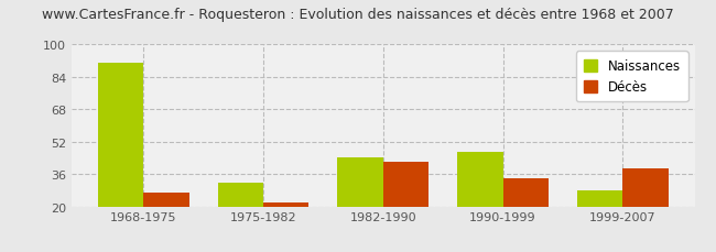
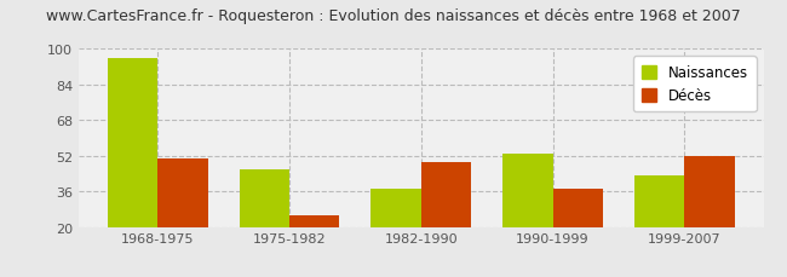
Naissances/1968-1975: 91 -> 96
Décès/1968-1975: 27 -> 51
Naissances/1975-1982: 32 -> 46
Décès/1975-1982: 22 -> 25
Naissances/1982-1990: 44 -> 37
Décès/1982-1990: 42 -> 49
Naissances/1990-1999: 47 -> 53
Décès/1990-1999: 34 -> 37
Naissances/1999-2007: 28 -> 43
Décès/1999-2007: 39 -> 52
